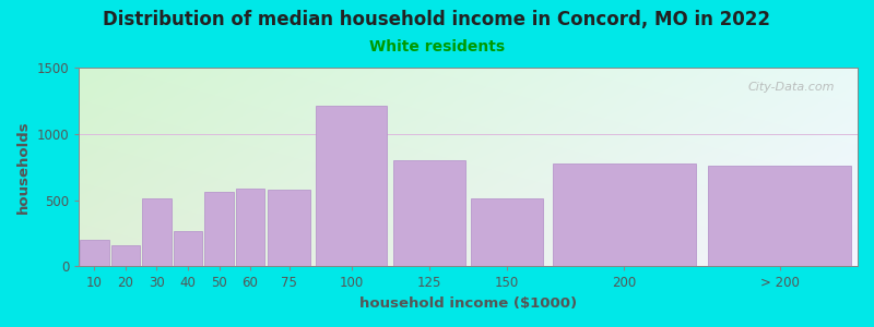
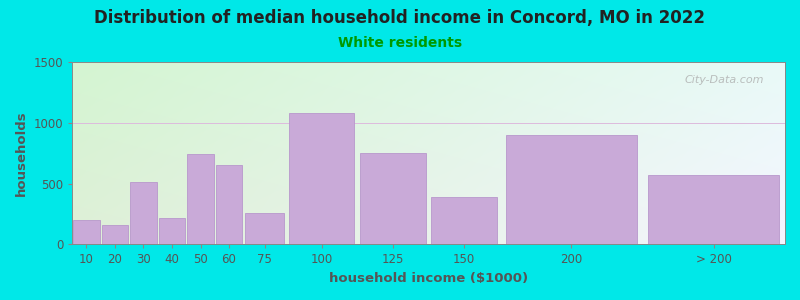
40: 270 -> 220
50: 560 -> 740
60: 590 -> 650
75: 580 -> 260
100: 1210 -> 1080
125: 800 -> 750
150: 510 -> 390
200: 780 -> 900
> 200: 760 -> 570
